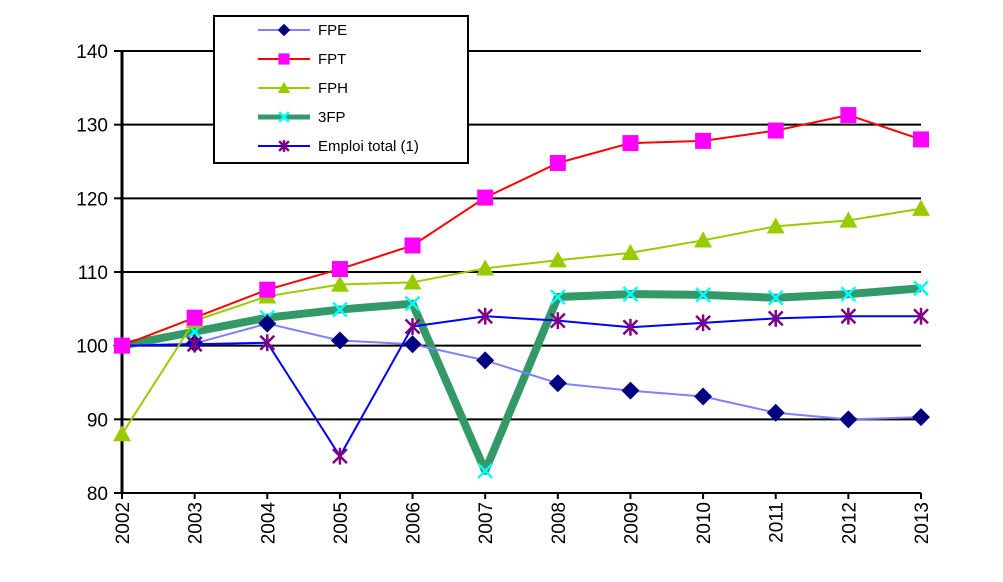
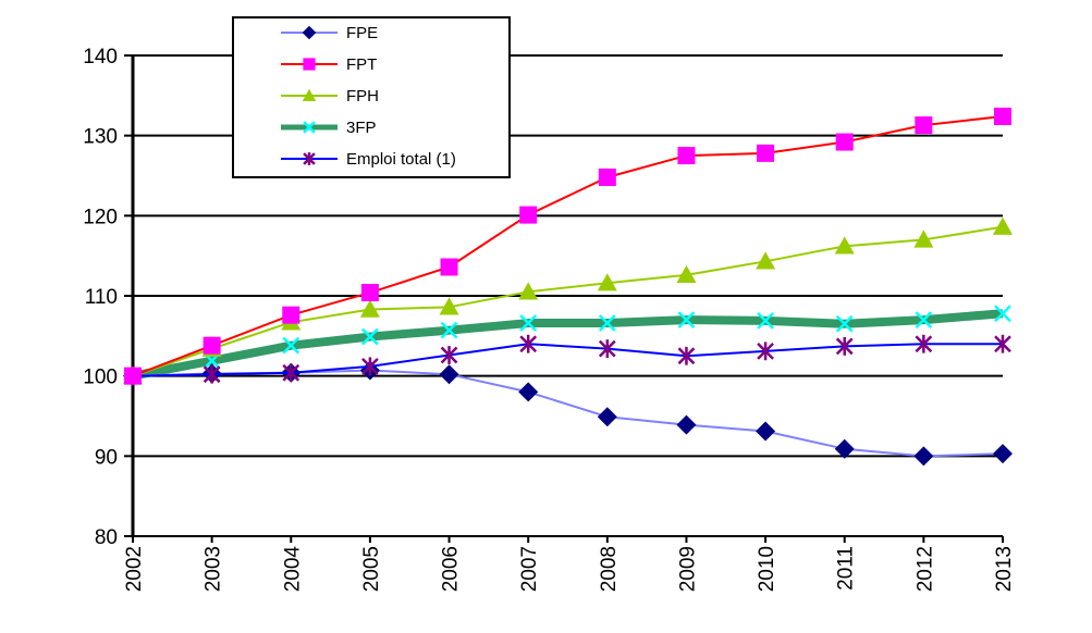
FPH/2002: 88 -> 100
FPE/2004: 103 -> 100
Emploi total (1)/2005: 85 -> 101
3FP/2007: 83 -> 107
FPT/2013: 128 -> 132
